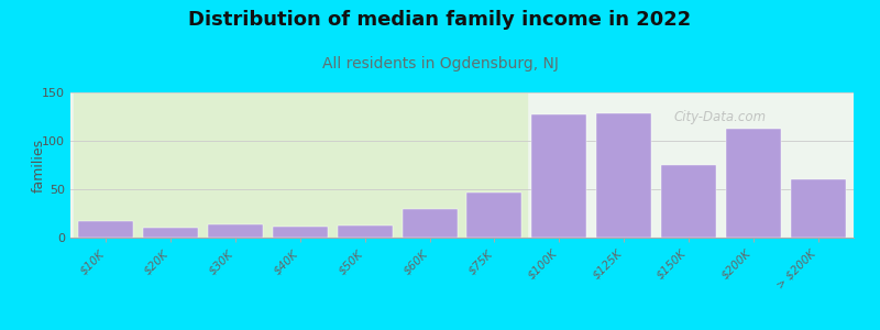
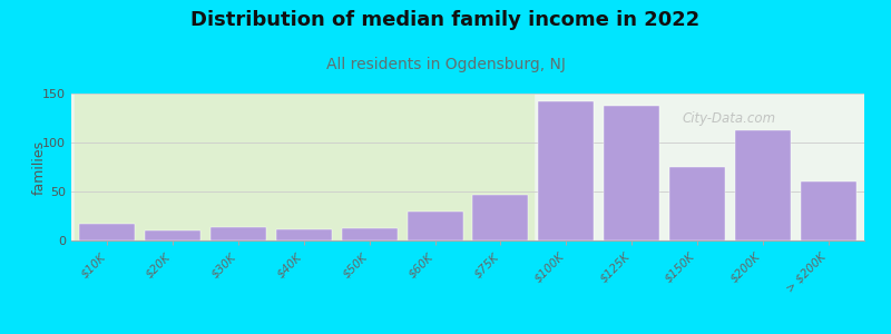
$100K: 127 -> 142
$125K: 128 -> 138
